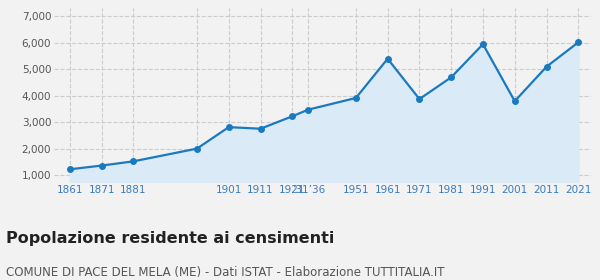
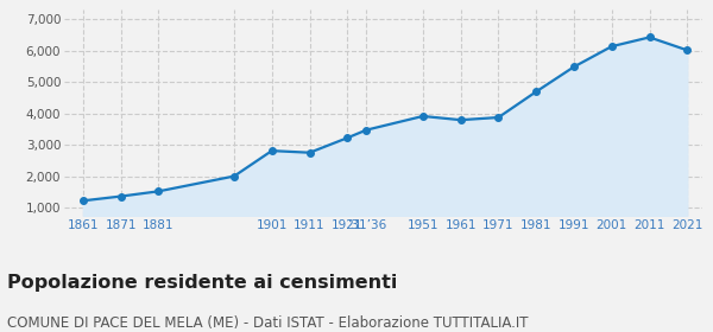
1961: 5,400 -> 3,800
1991: 5,950 -> 5,490
2001: 3,800 -> 6,140
2011: 5,100 -> 6,430
